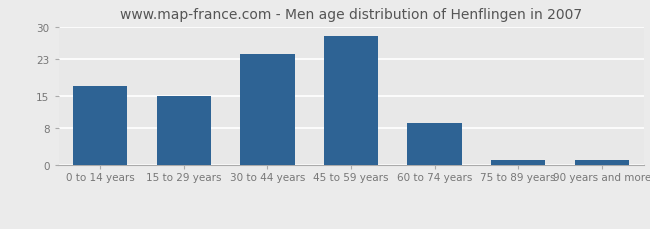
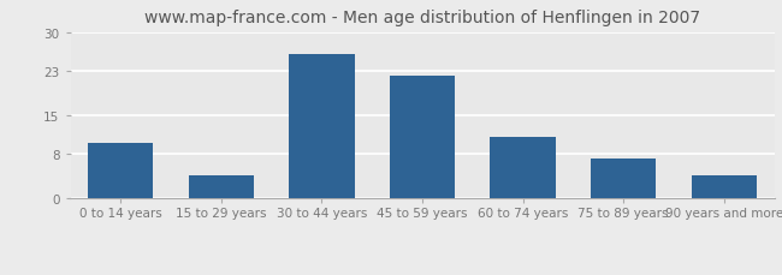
0 to 14 years: 17 -> 10
15 to 29 years: 15 -> 4
30 to 44 years: 24 -> 26
45 to 59 years: 28 -> 22
60 to 74 years: 9 -> 11
75 to 89 years: 1 -> 7
90 years and more: 1 -> 4
